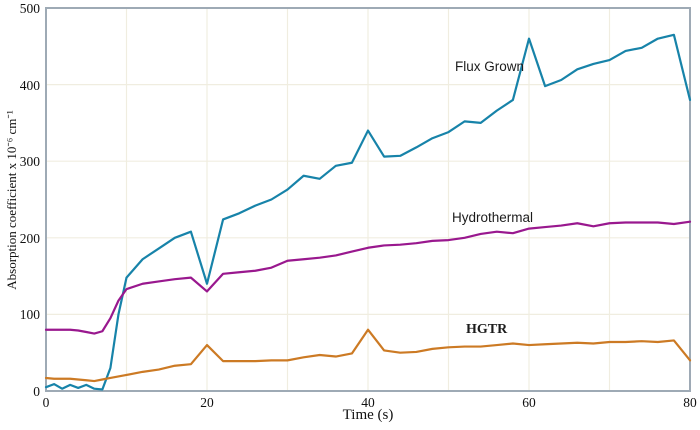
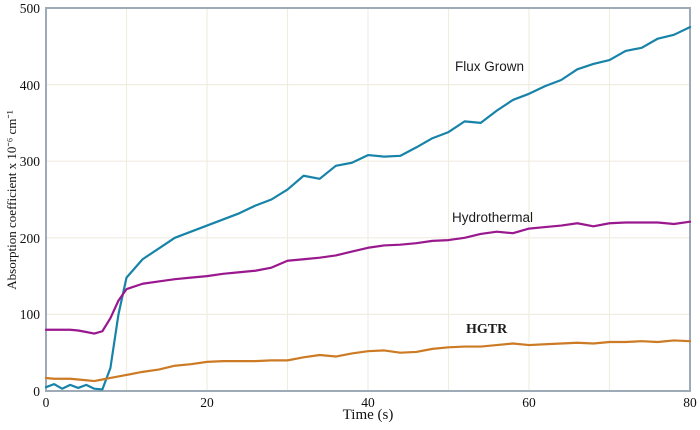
Flux Grown/20: 140 -> 220
Hydrothermal/20: 130 -> 150
HGTR/20: 60 -> 40
Flux Grown/40: 340 -> 310
HGTR/40: 80 -> 50
Flux Grown/60: 460 -> 390
Flux Grown/80: 380 -> 480
HGTR/80: 40 -> 60
